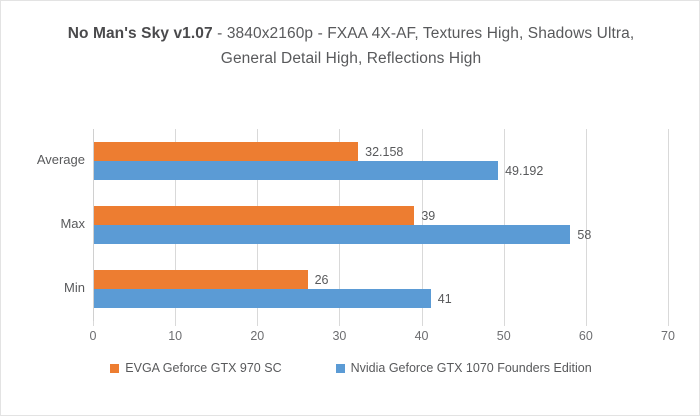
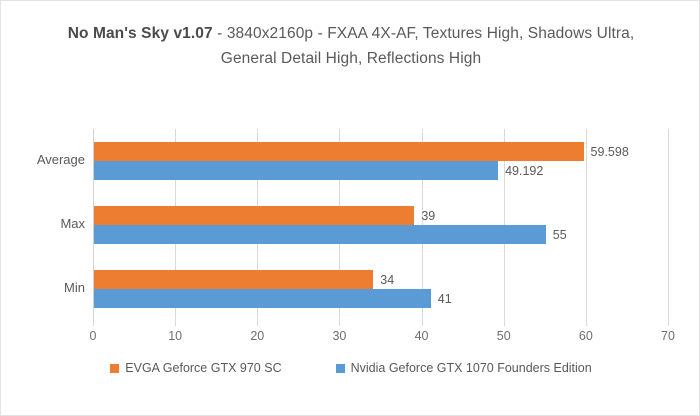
EVGA Geforce GTX 970 SC/Average: 32.158 -> 59.598
Nvidia Geforce GTX 1070 Founders Edition/Max: 58 -> 55
EVGA Geforce GTX 970 SC/Min: 26 -> 34
